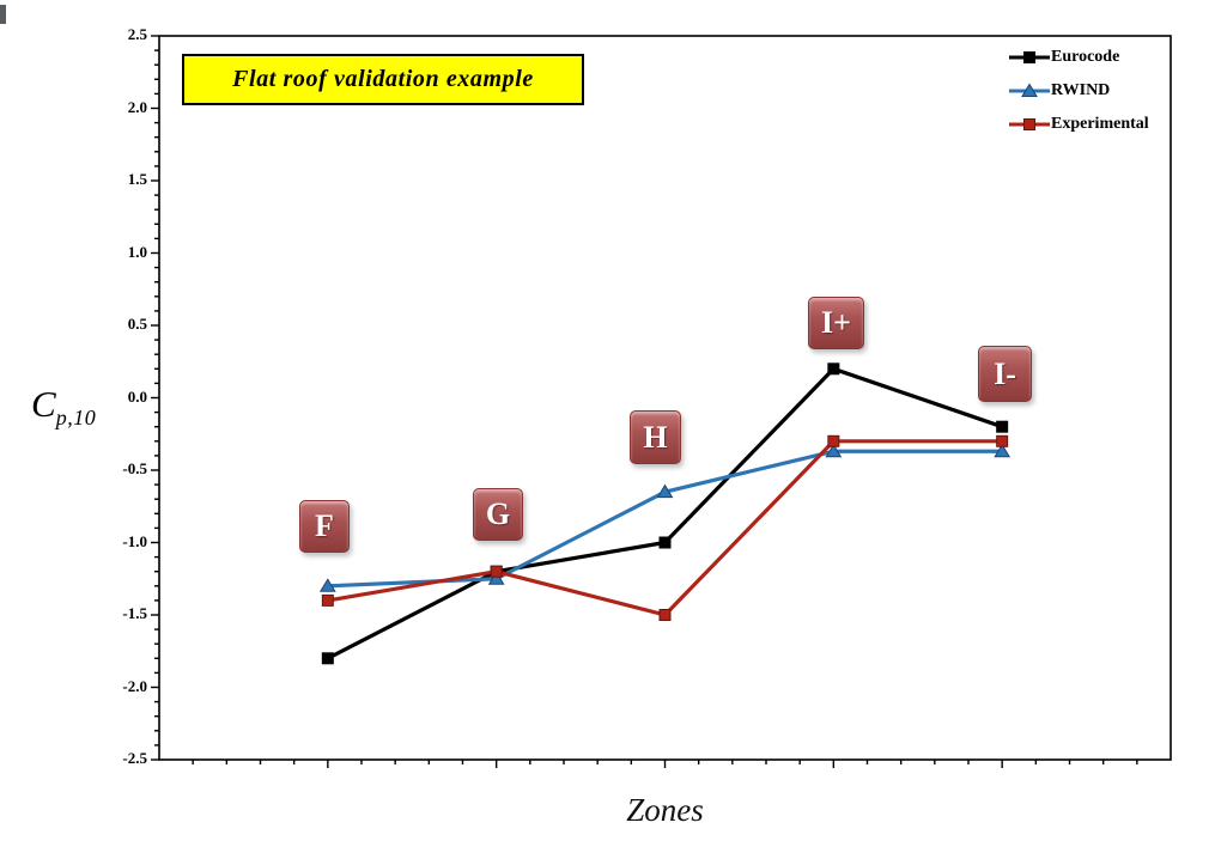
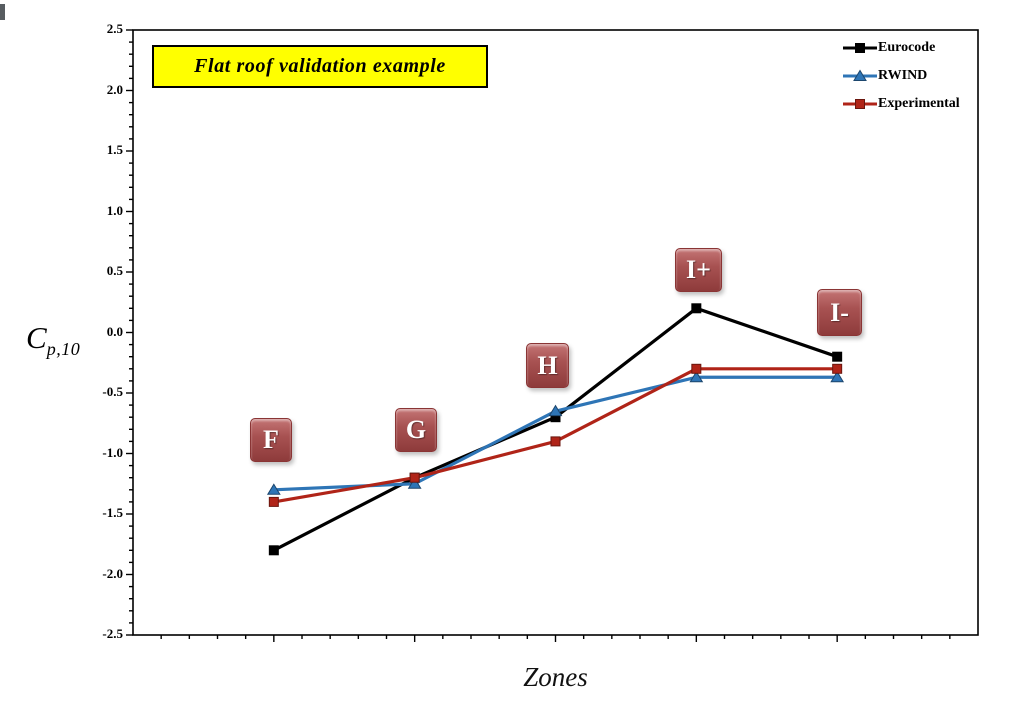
Eurocode/H: -1.0 -> -0.7
Experimental/H: -1.5 -> -0.9
